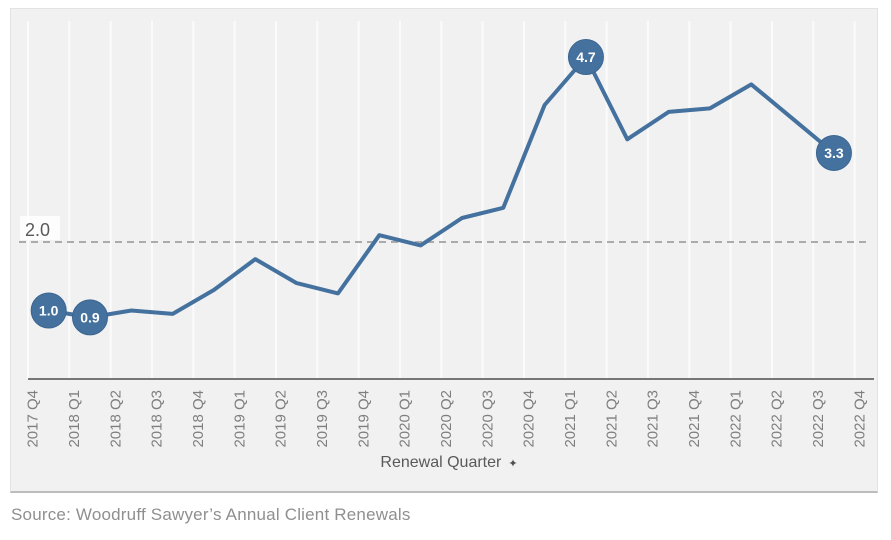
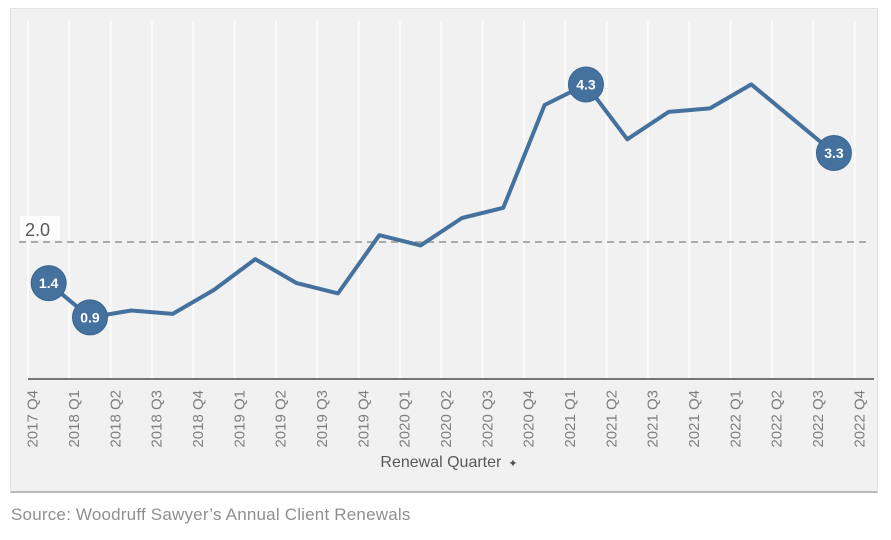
2017 Q4: 1.0 -> 1.4
2021 Q1: 4.7 -> 4.3
